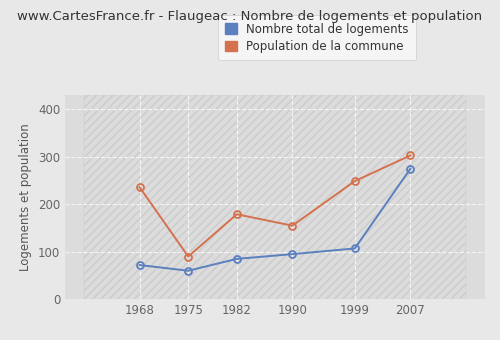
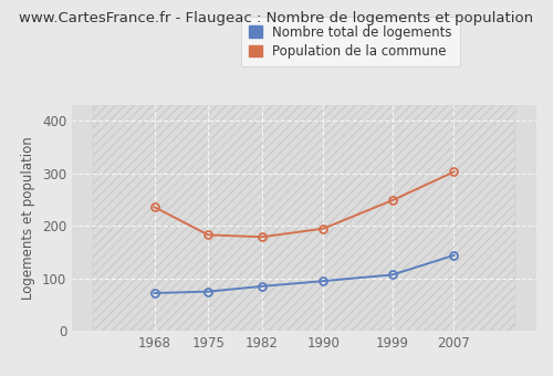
Nombre total de logements/1975: 60 -> 75
Population de la commune/1975: 90 -> 183
Population de la commune/1990: 155 -> 195
Nombre total de logements/2007: 275 -> 144
